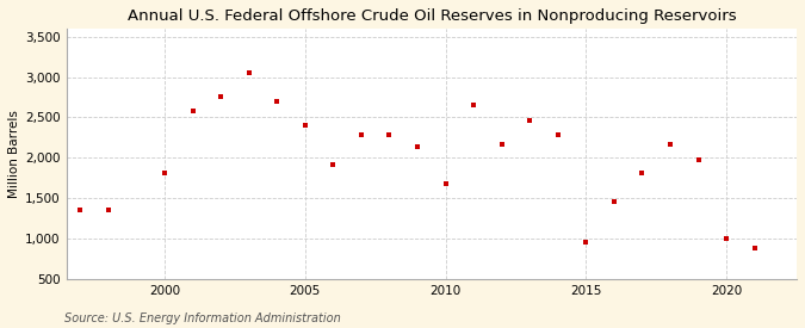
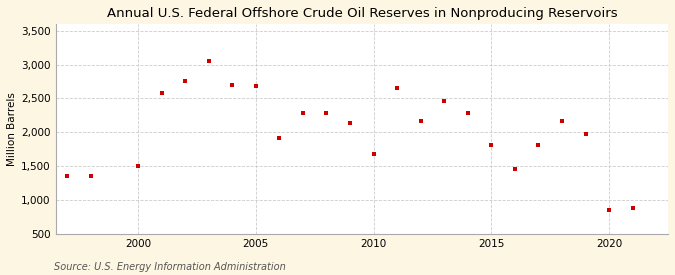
2000: 1,820 -> 1,510
2005: 2,400 -> 2,680
2015: 960 -> 1,810
2020: 1,000 -> 860
